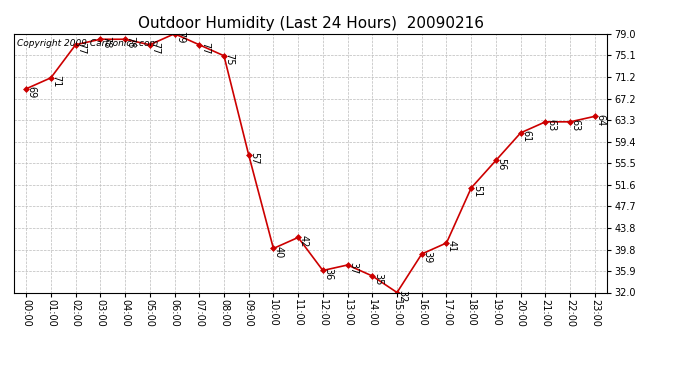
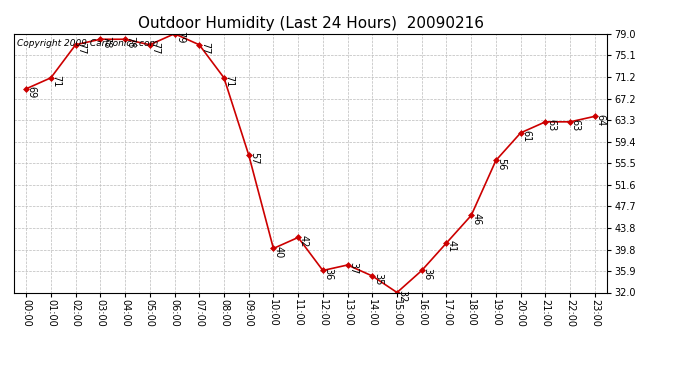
08:00: 75 -> 71
16:00: 39 -> 36
18:00: 51 -> 46
